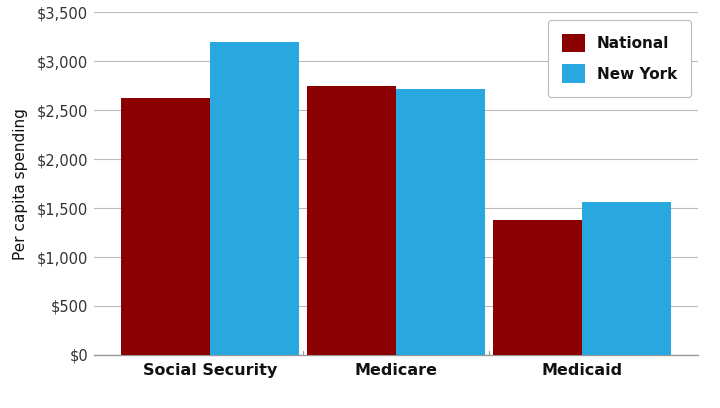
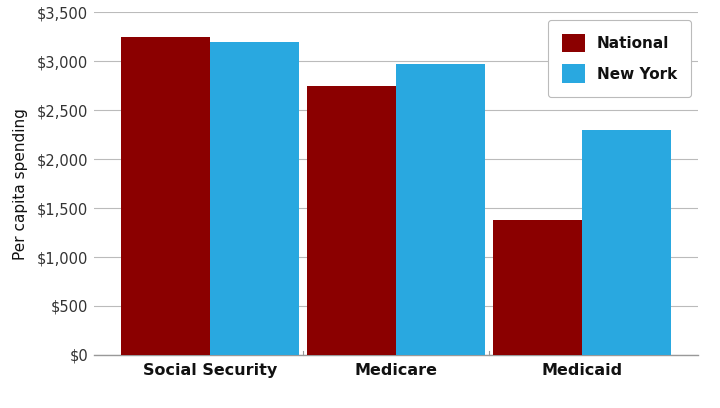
National/Social Security: $2,620 -> $3,250
New York/Medicare: $2,720 -> $2,970
New York/Medicaid: $1,560 -> $2,300
